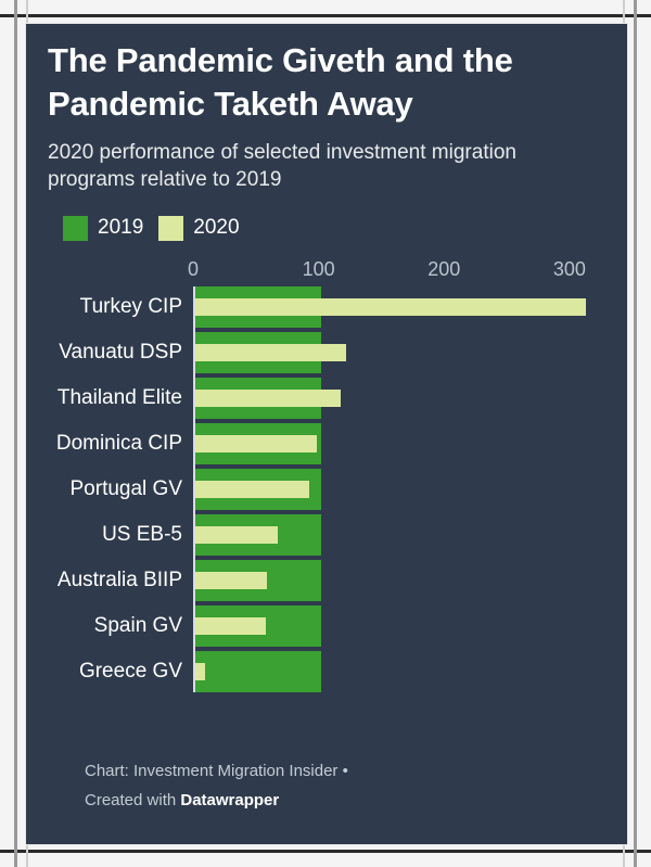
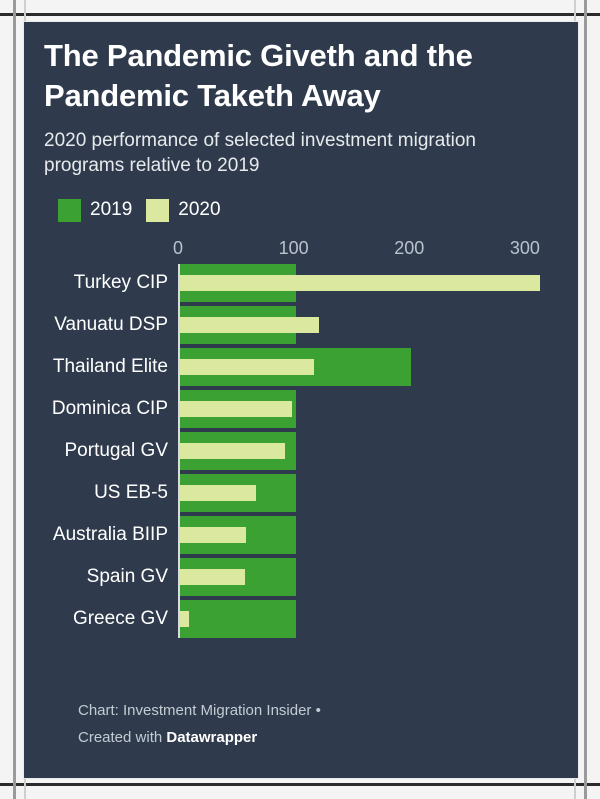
2019/Thailand Elite: 100 -> 200
